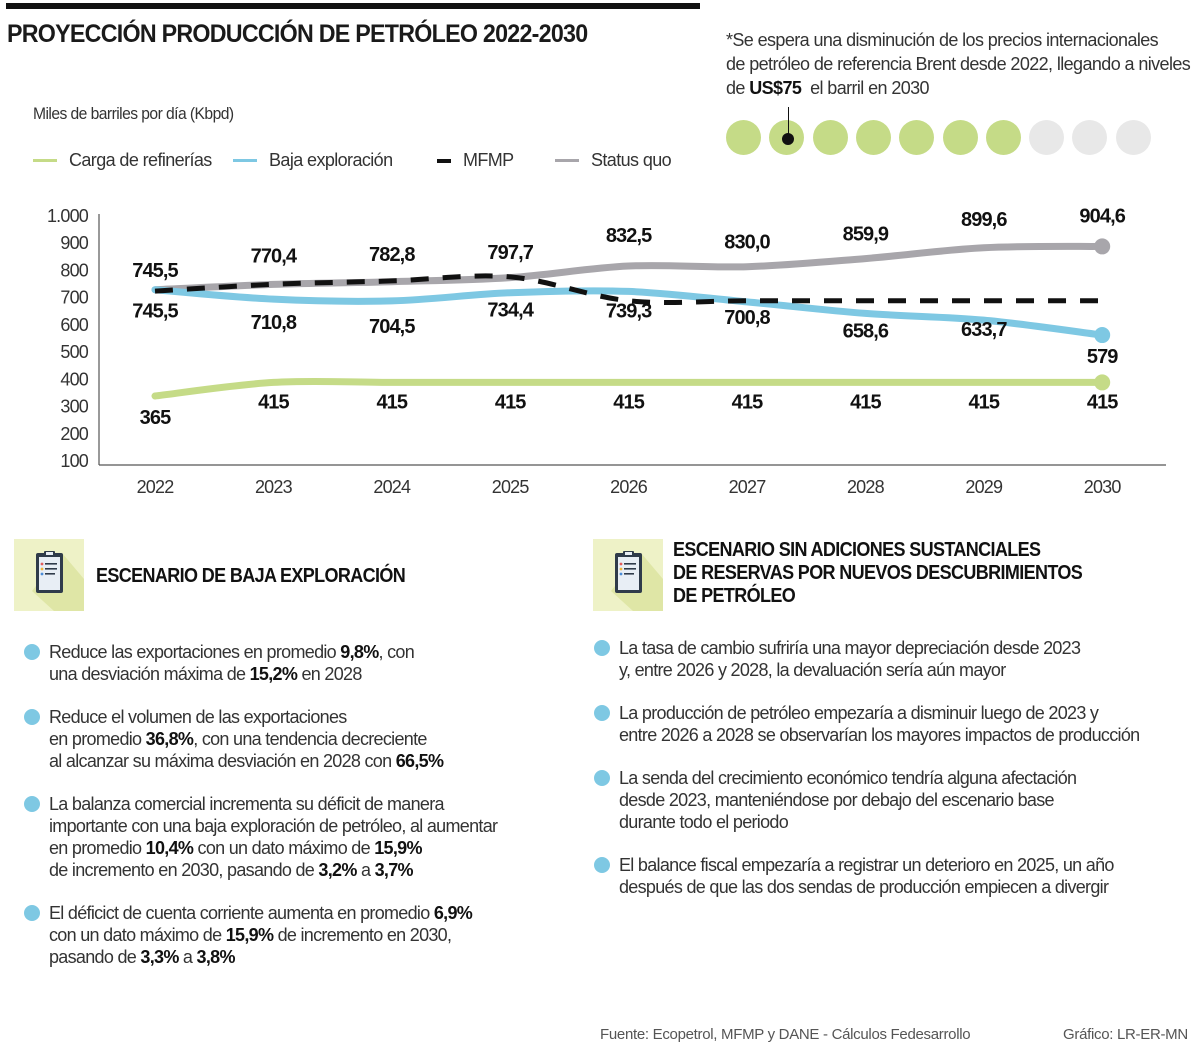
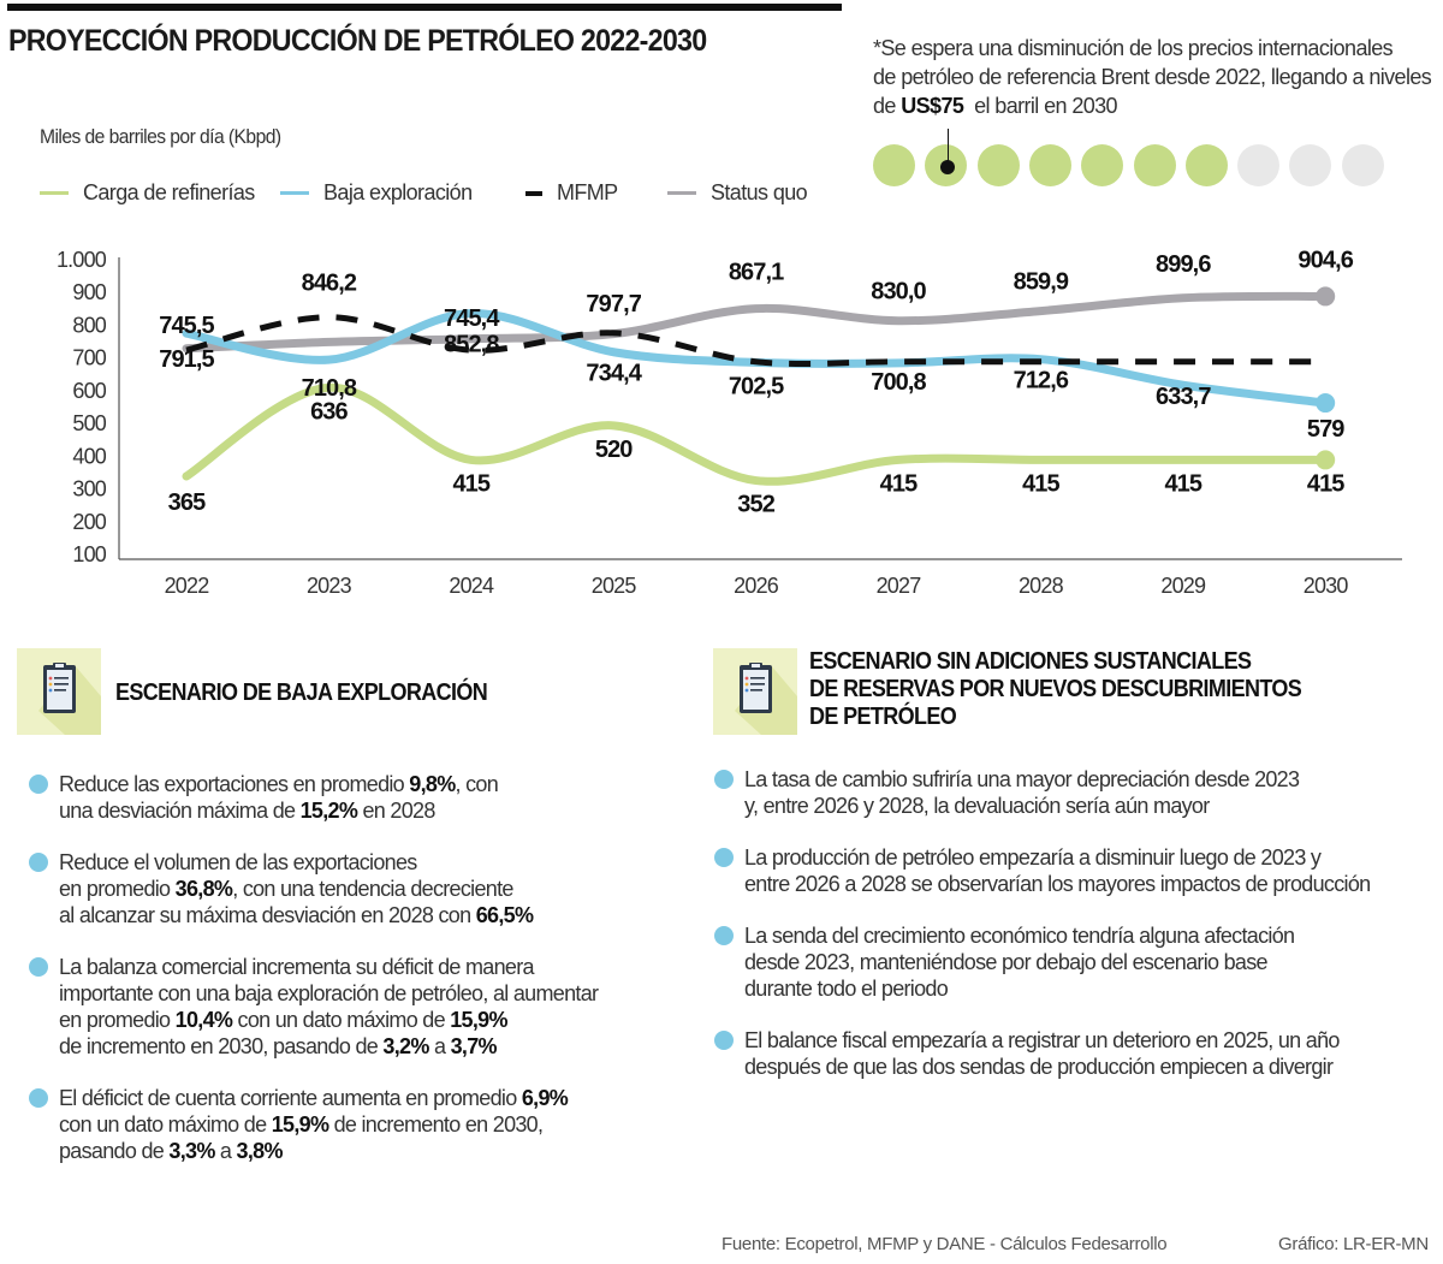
Baja exploración/2022: 745,5 -> 791,5
Carga de refinerías/2023: 415 -> 636
MFMP/2023: 770,4 -> 846,2
Baja exploración/2024: 704,5 -> 852,8
MFMP/2024: 782,8 -> 745,4
Carga de refinerías/2025: 415 -> 520
Carga de refinerías/2026: 415 -> 352
Baja exploración/2026: 739,3 -> 702,5
Status quo/2026: 832,5 -> 867,1
Baja exploración/2028: 658,6 -> 712,6
